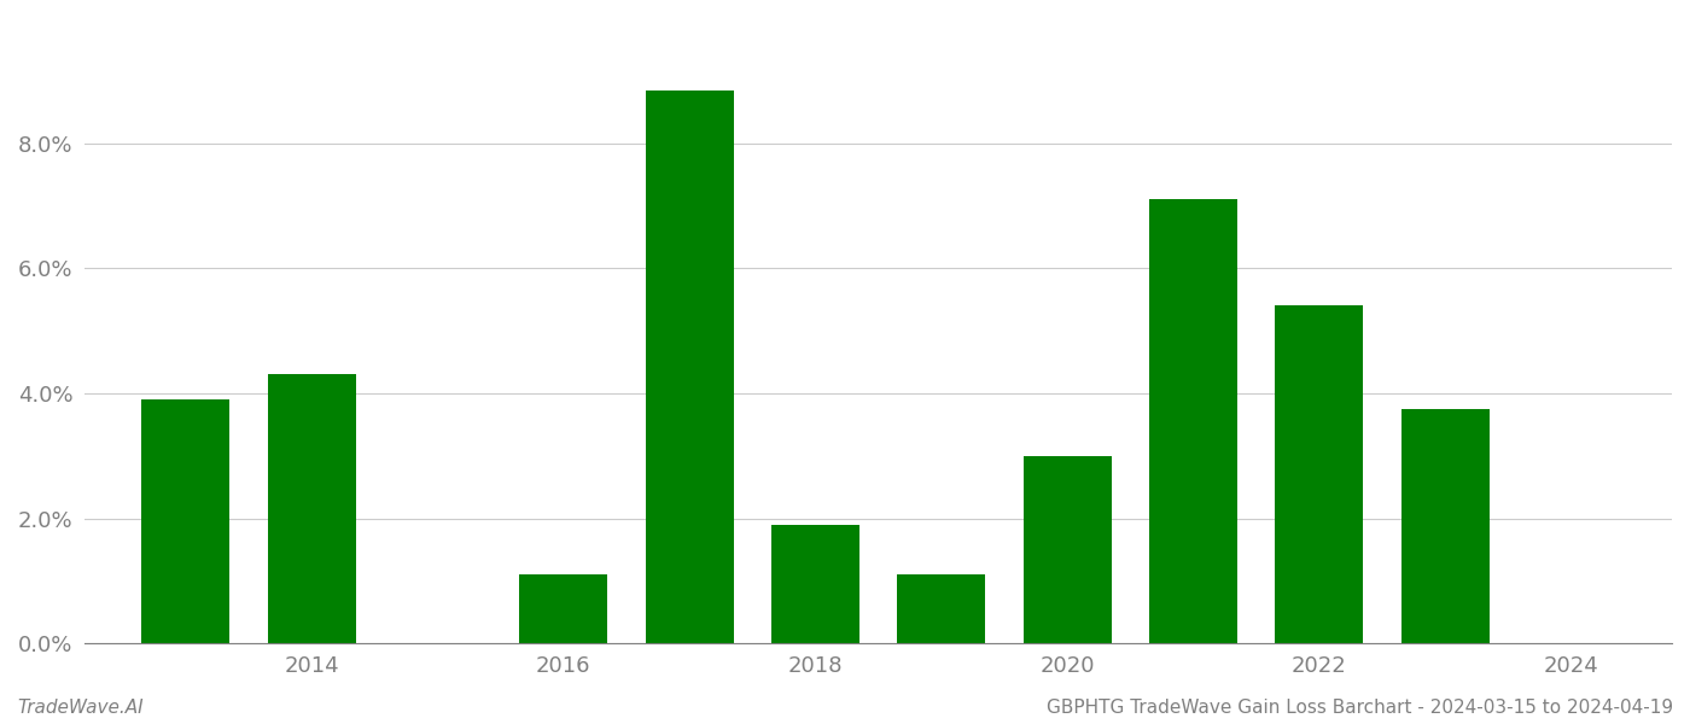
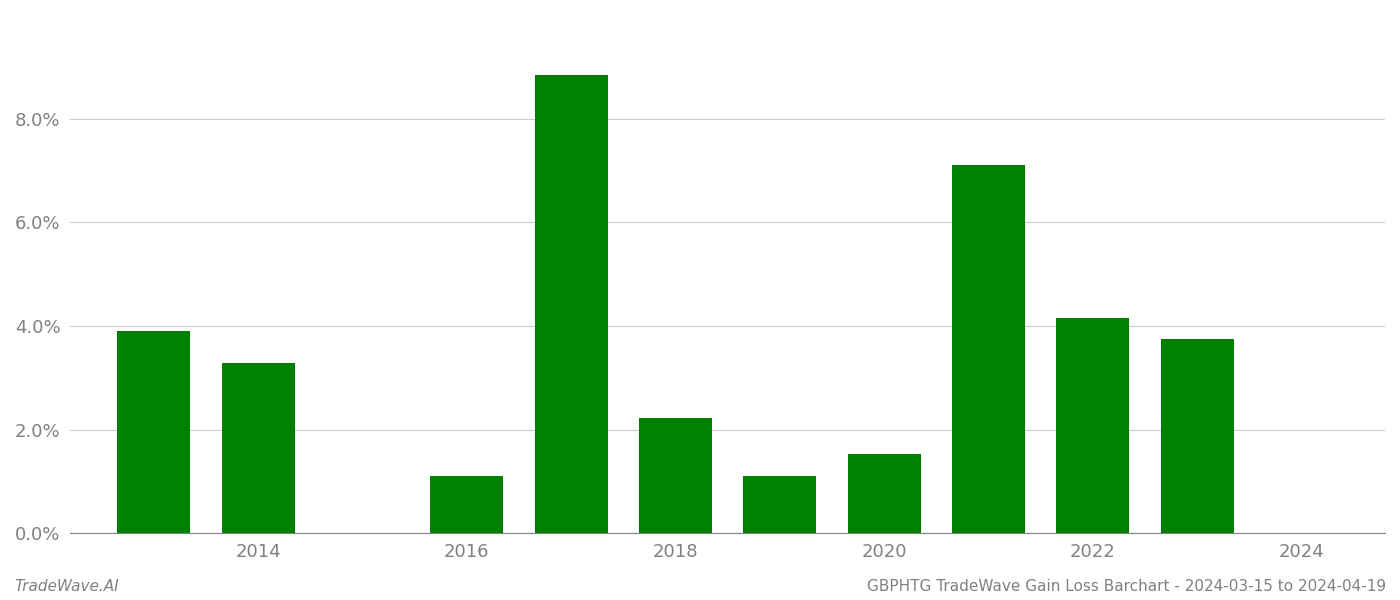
2014: 4.30% -> 3.28%
2018: 1.90% -> 2.22%
2020: 3.00% -> 1.52%
2022: 5.40% -> 4.16%
